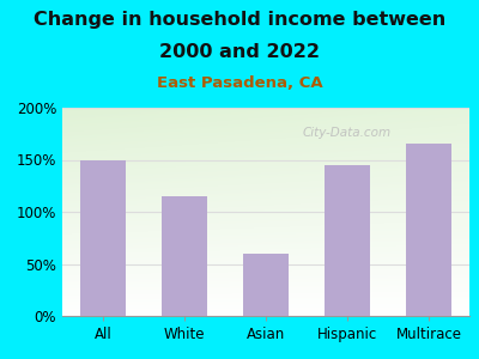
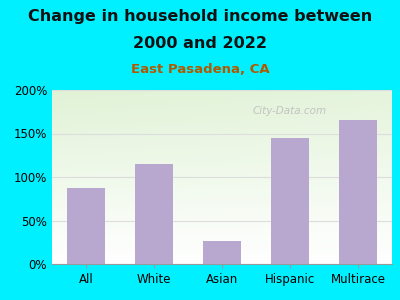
All: 150% -> 87%
Asian: 60% -> 27%
